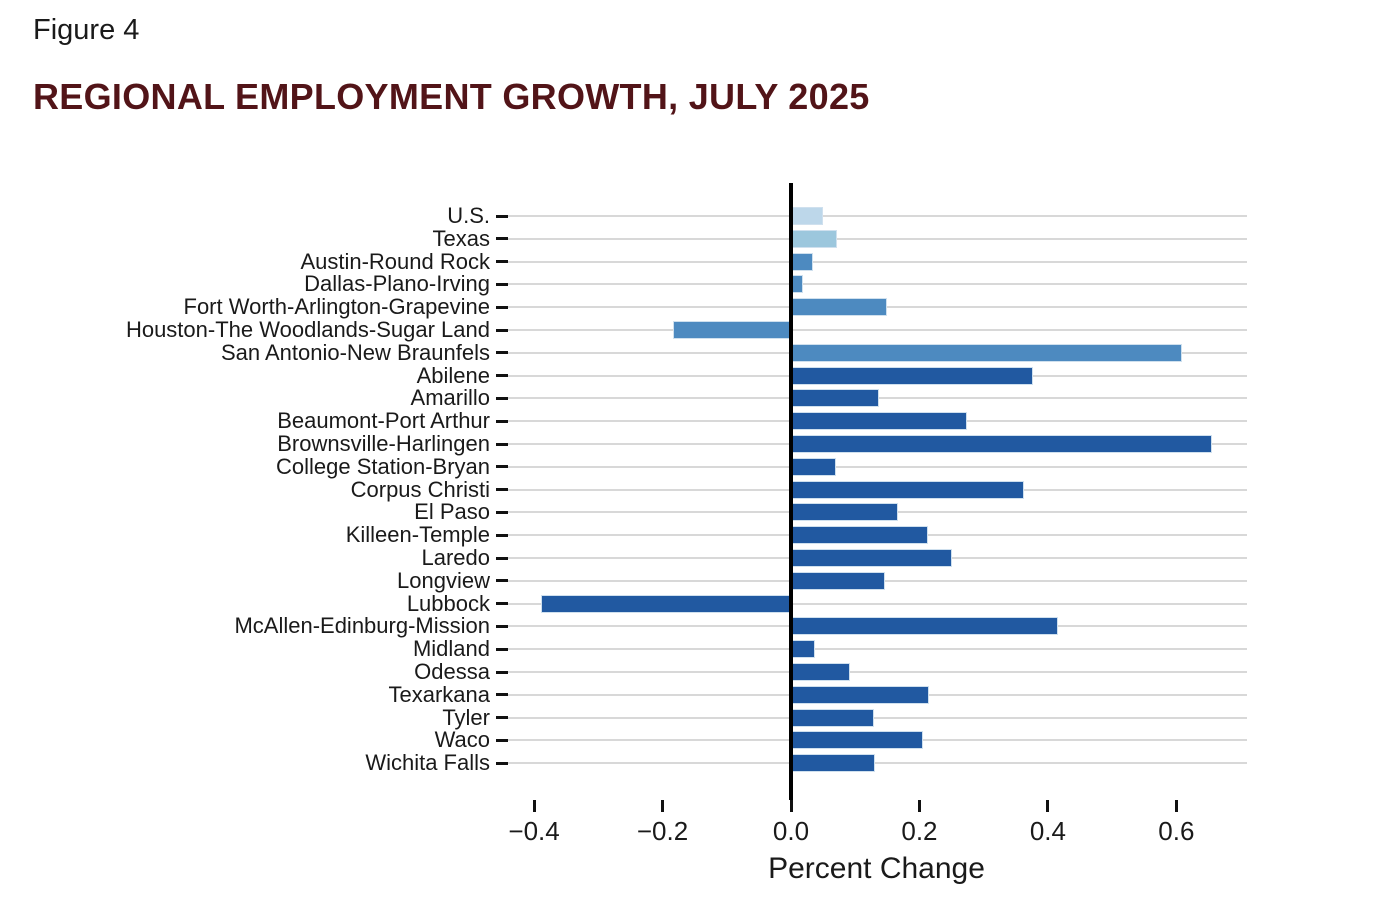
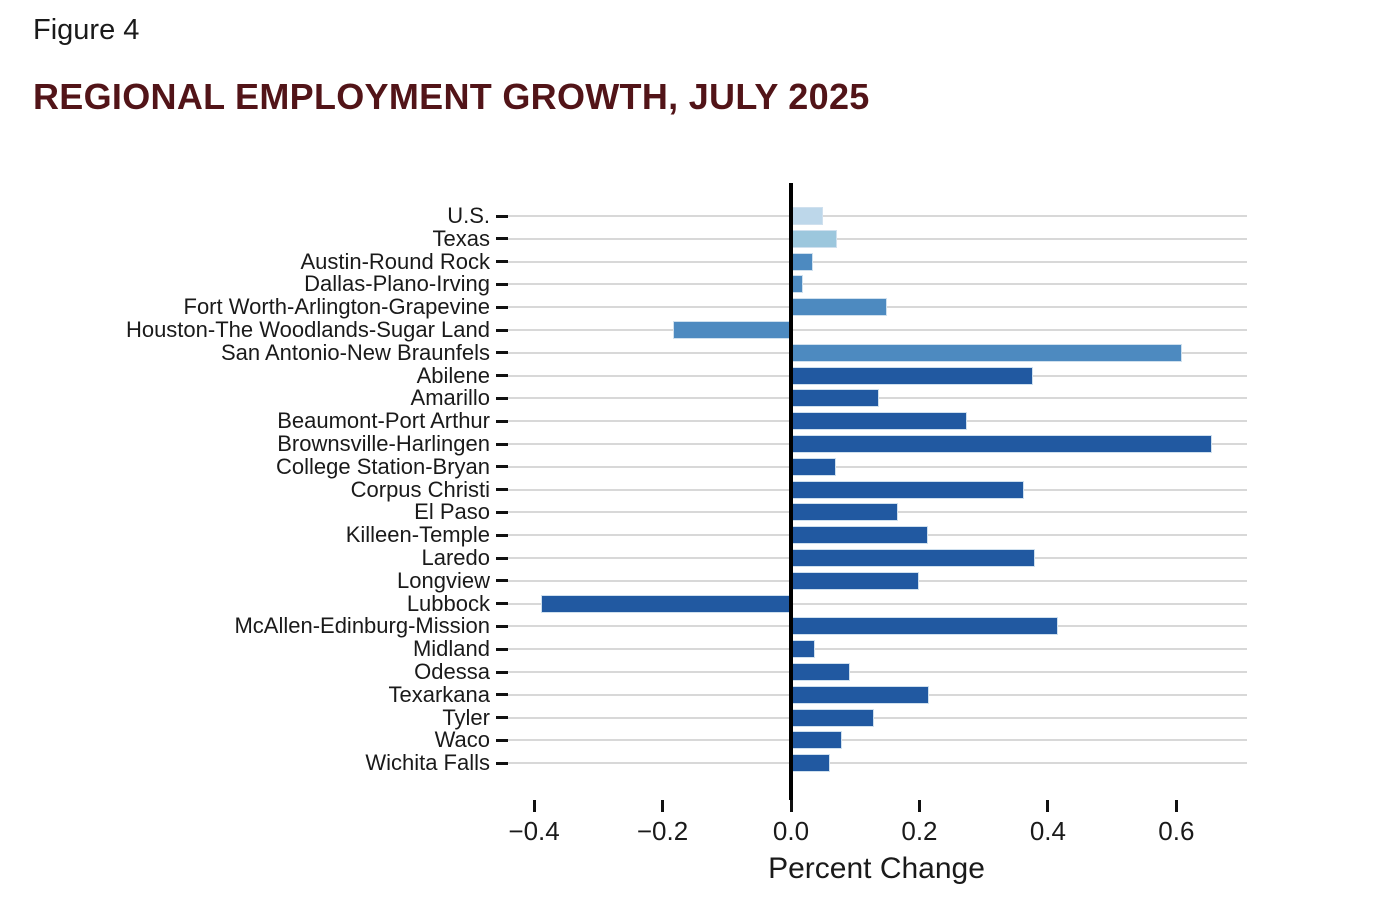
Laredo: 0.25 -> 0.38
Longview: 0.15 -> 0.20
Waco: 0.20 -> 0.08
Wichita Falls: 0.13 -> 0.06
